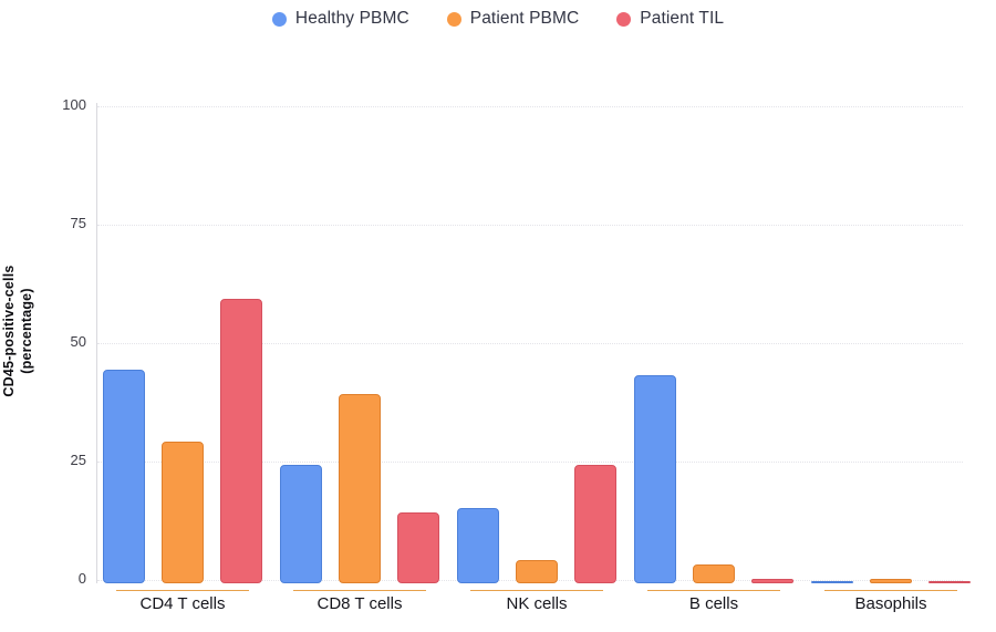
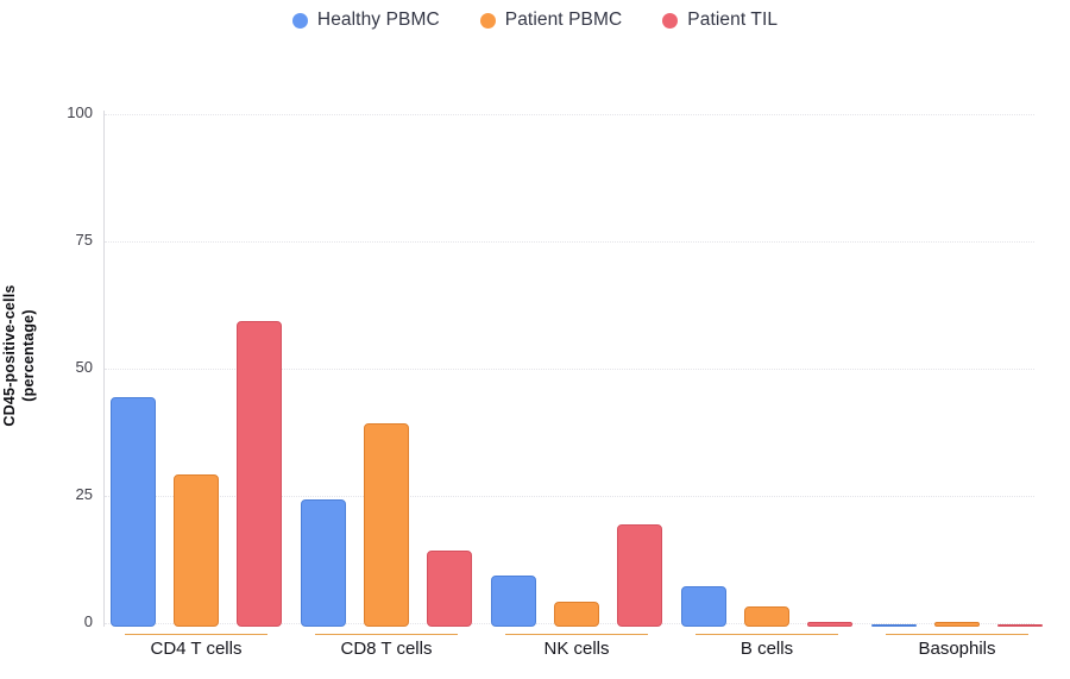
Healthy PBMC/NK cells: 16 -> 10
Patient TIL/NK cells: 25 -> 20
Healthy PBMC/B cells: 44 -> 8
